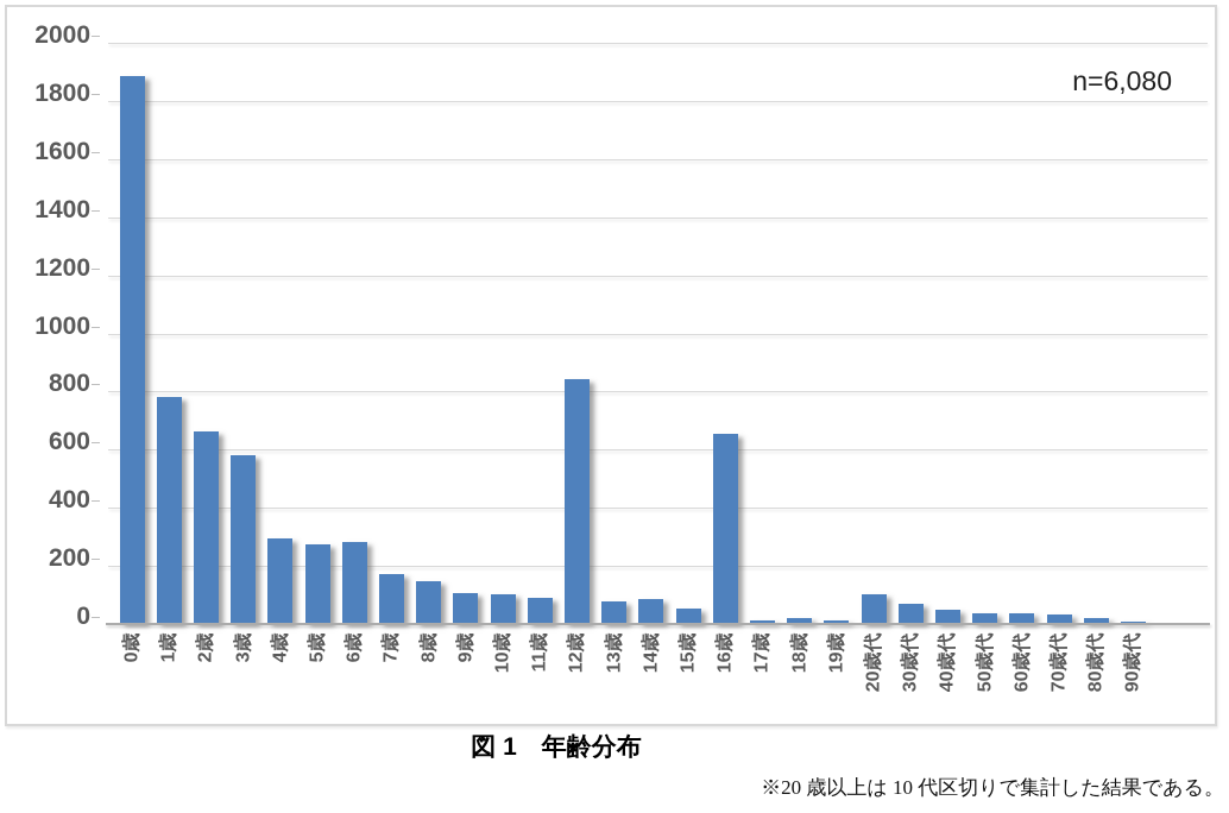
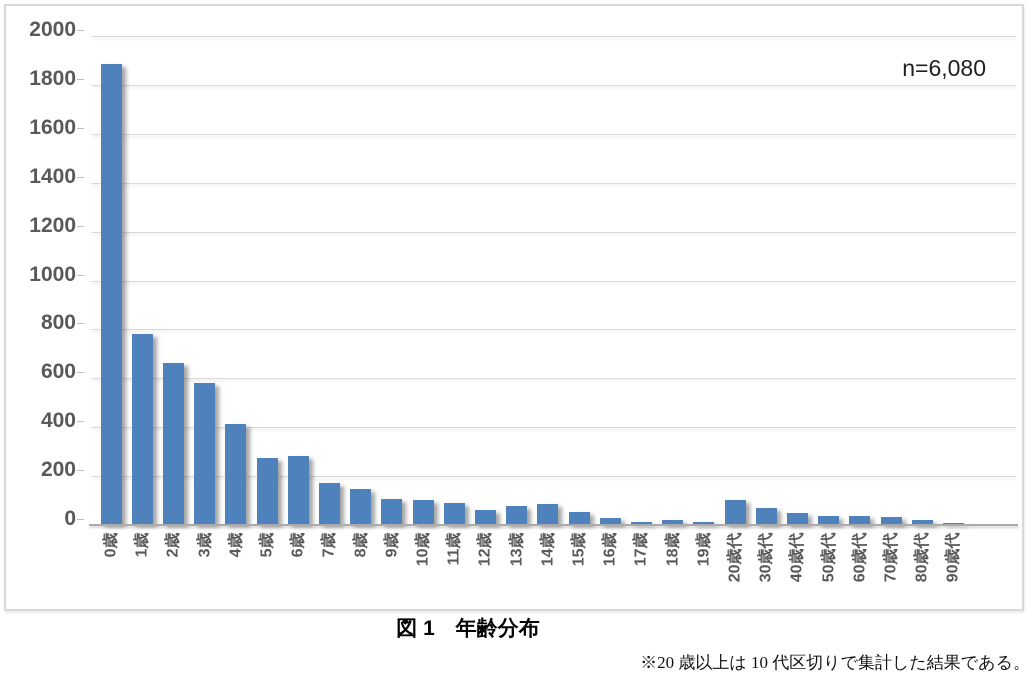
4歳: 290 -> 410
12歳: 840 -> 60
16歳: 650 -> 20
